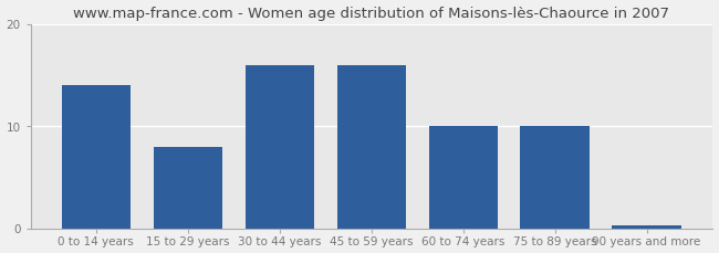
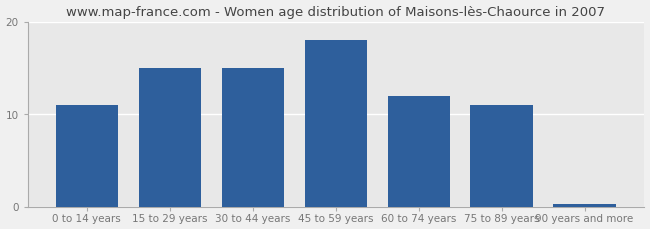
0 to 14 years: 14.0 -> 11.0
15 to 29 years: 8.0 -> 15.0
30 to 44 years: 16.0 -> 15.0
45 to 59 years: 16.0 -> 18.0
60 to 74 years: 10.0 -> 12.0
75 to 89 years: 10.0 -> 11.0
